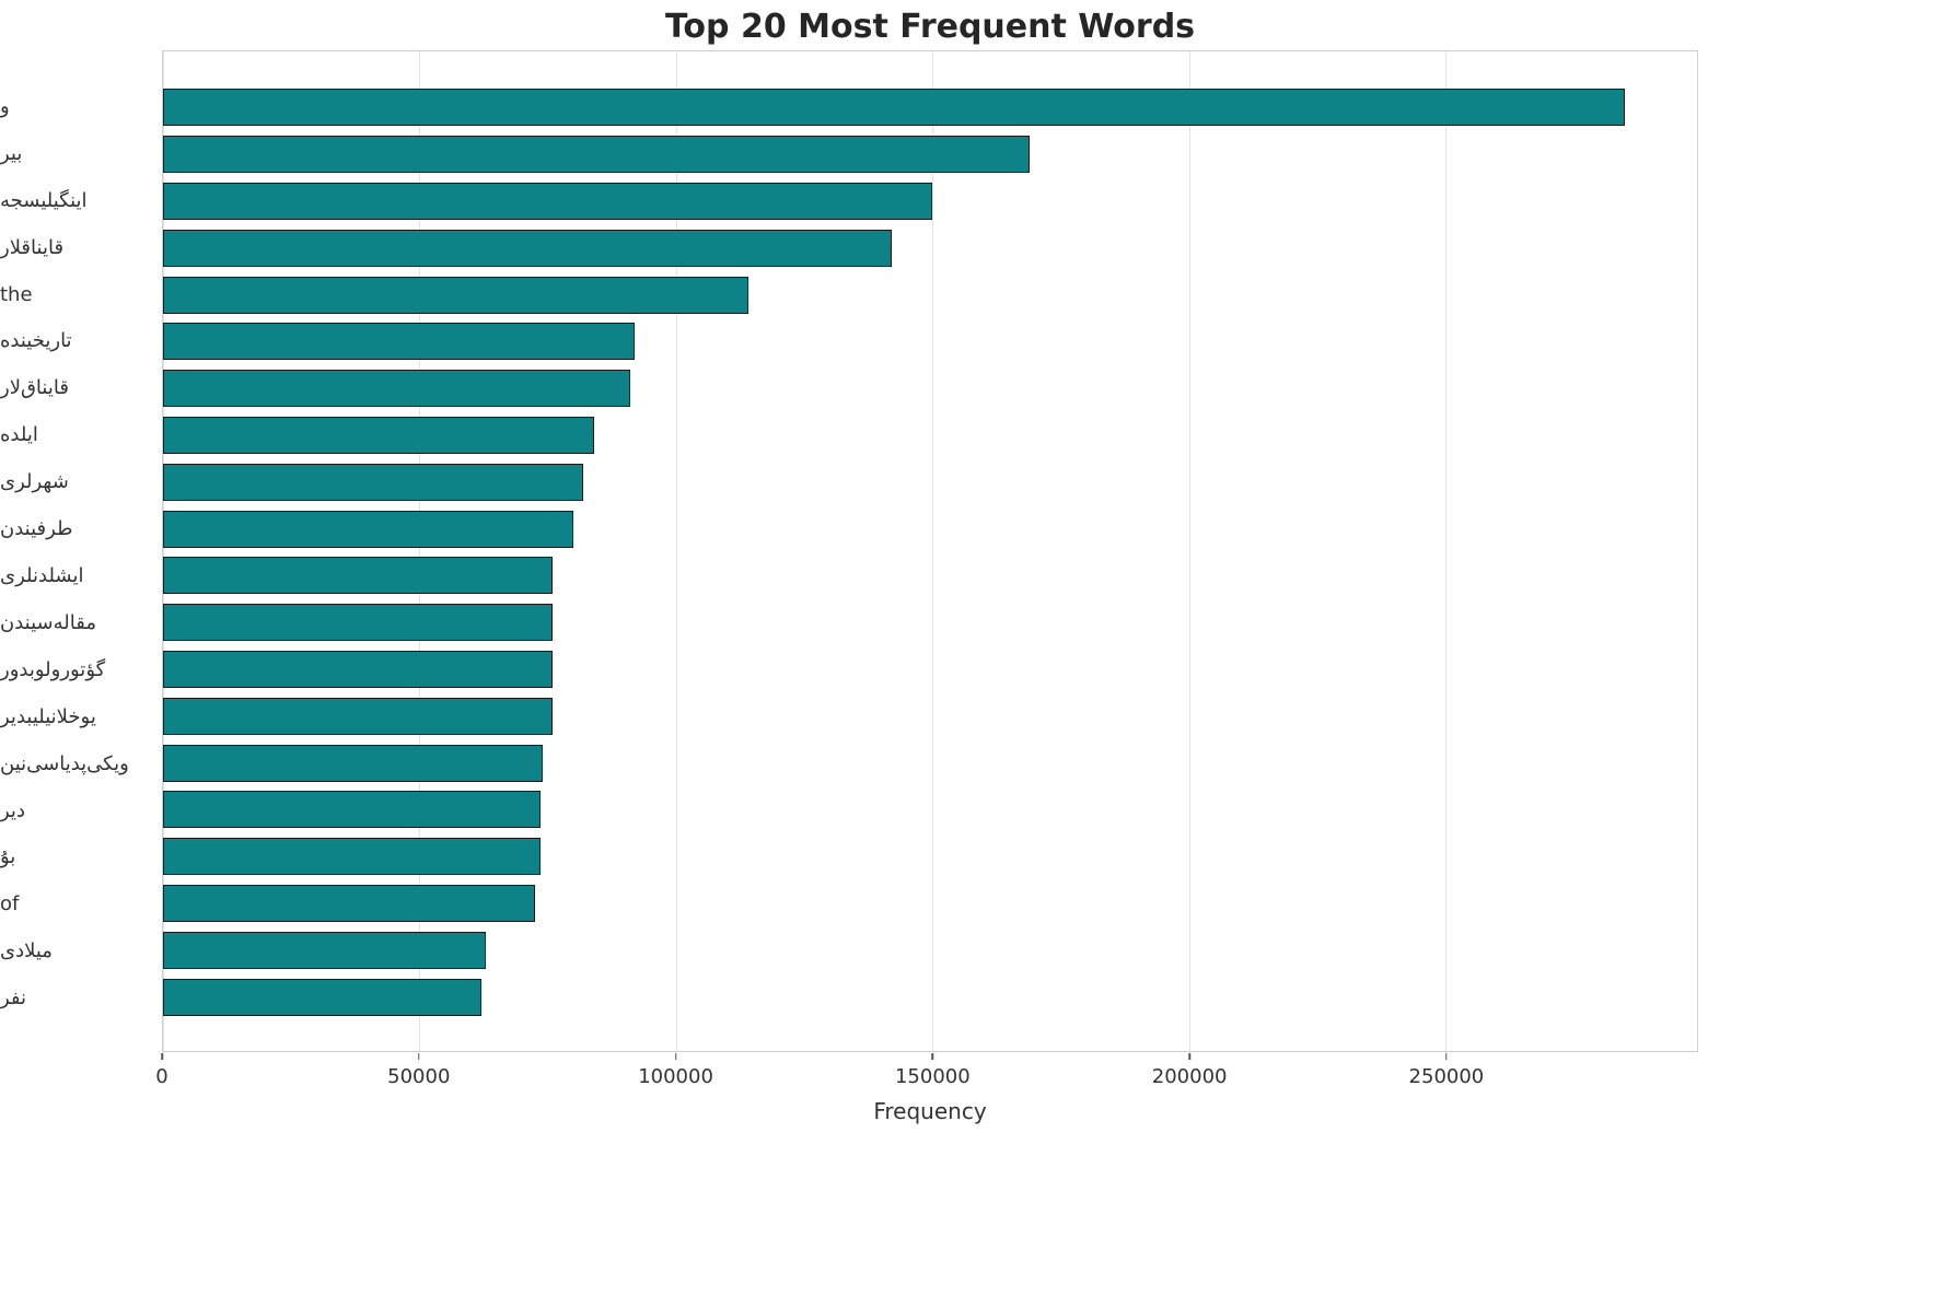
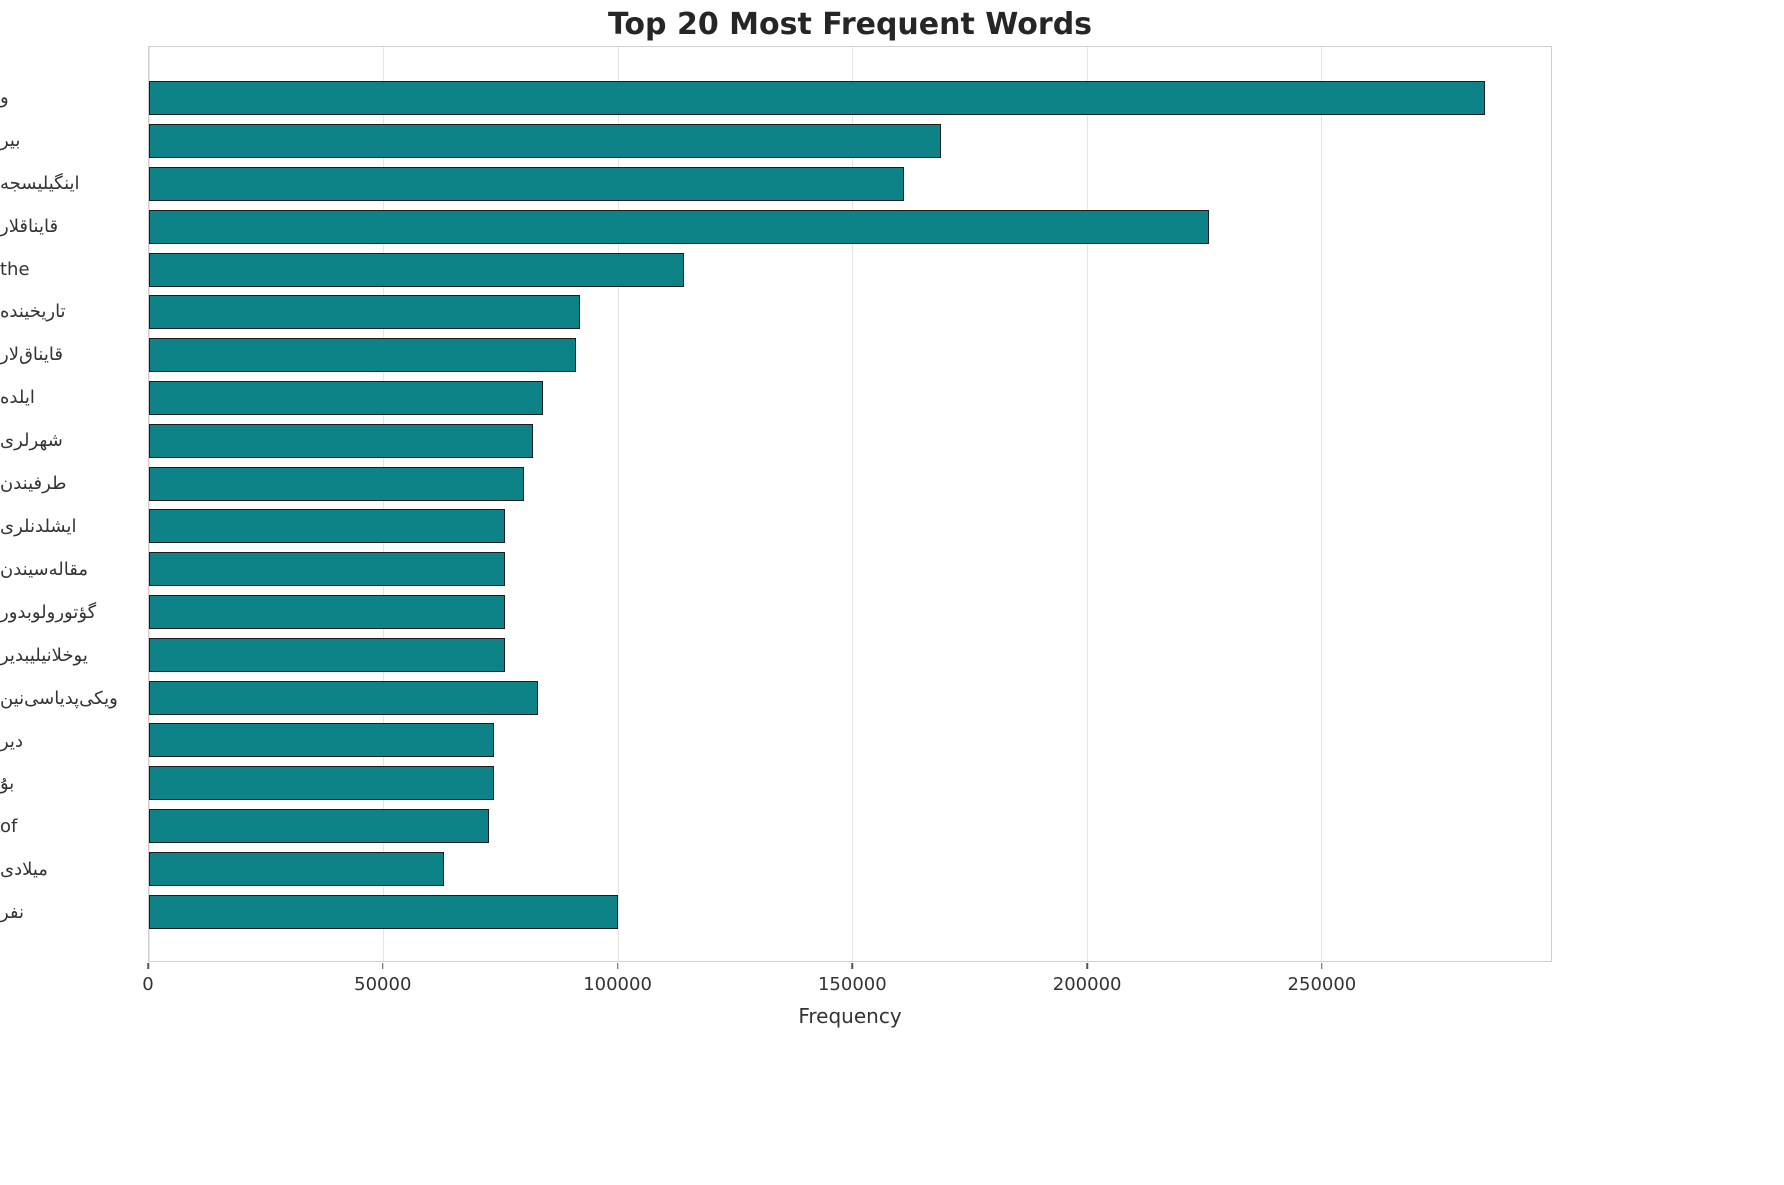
اینگیلیسجه: 150000 -> 161000
قایناقلار: 142000 -> 226000
ویکی‌پدیاسی‌نین: 74000 -> 83000
نفر: 62000 -> 100000
